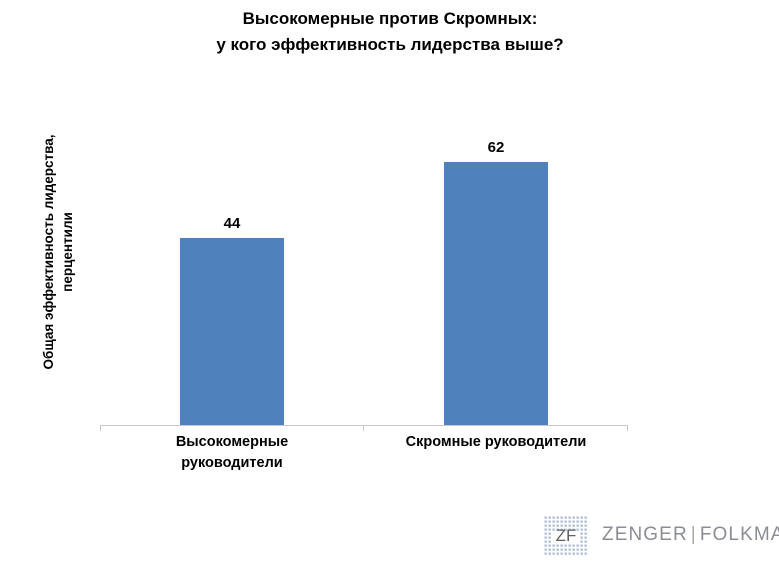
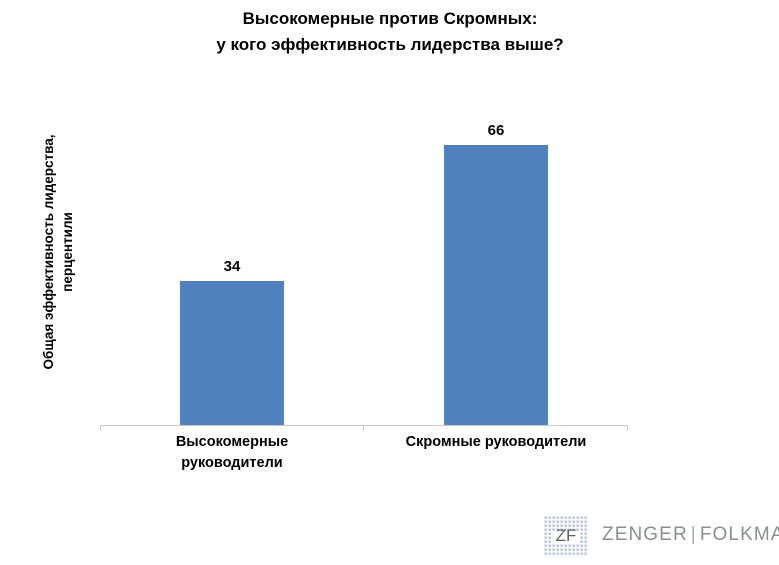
Высокомерные руководители: 44 -> 34
Скромные руководители: 62 -> 66
